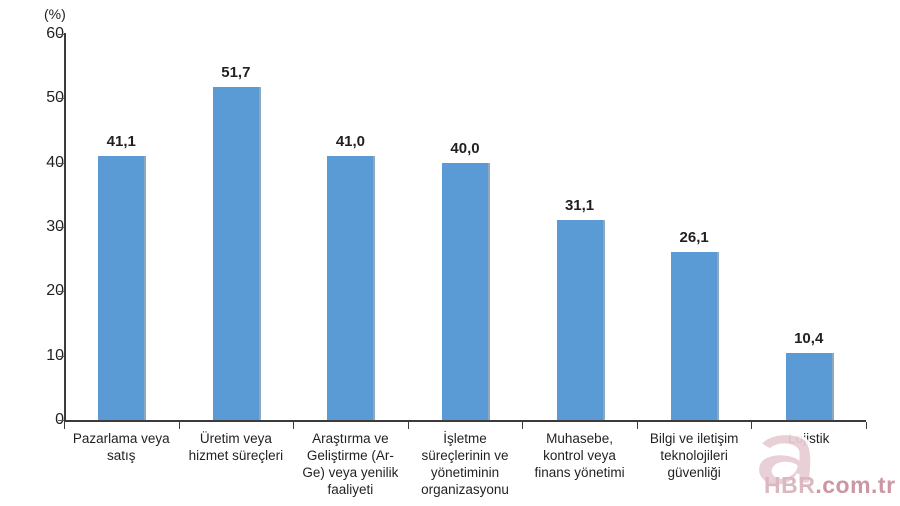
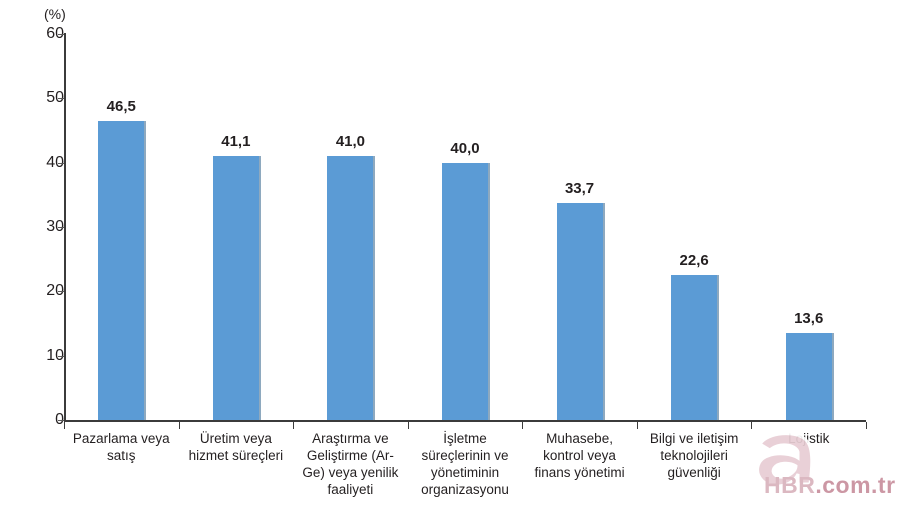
Pazarlama veya satış: 41,1 -> 46,5
Üretim veya hizmet süreçleri: 51,7 -> 41,1
Muhasebe, kontrol veya finans yönetimi: 31,1 -> 33,7
Bilgi ve iletişim teknolojileri güvenliği: 26,1 -> 22,6
Lojistik: 10,4 -> 13,6
